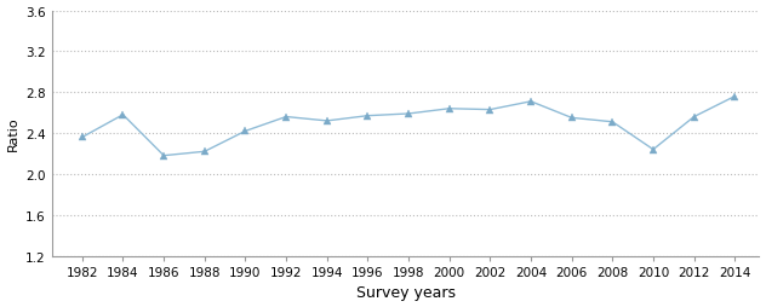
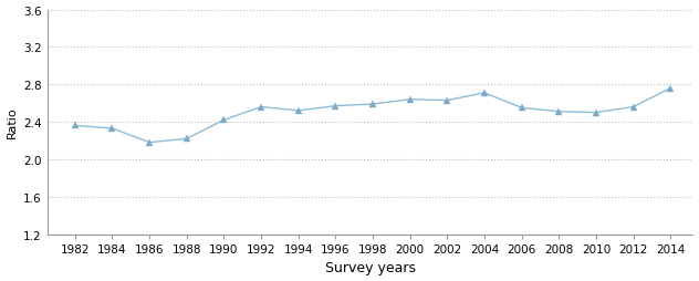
1984: 2.58 -> 2.33
2010: 2.24 -> 2.50
